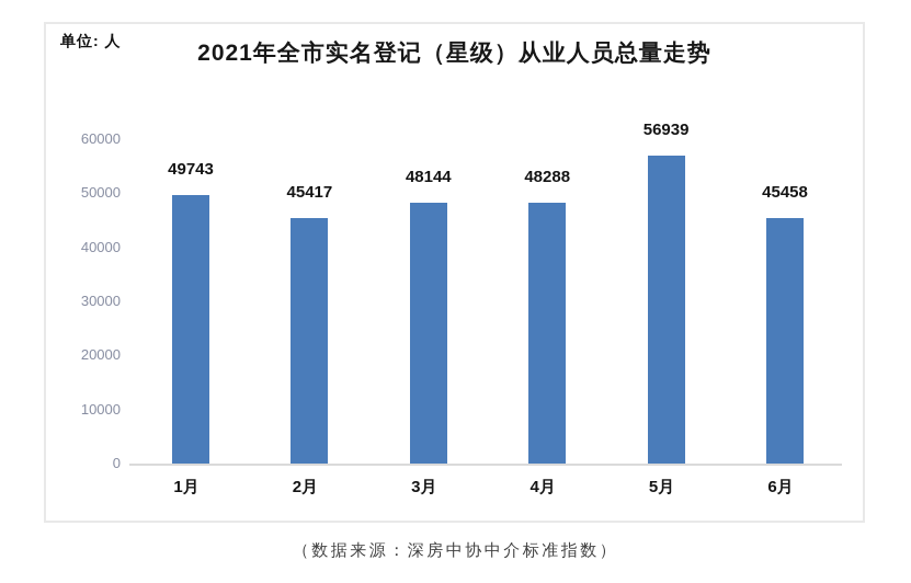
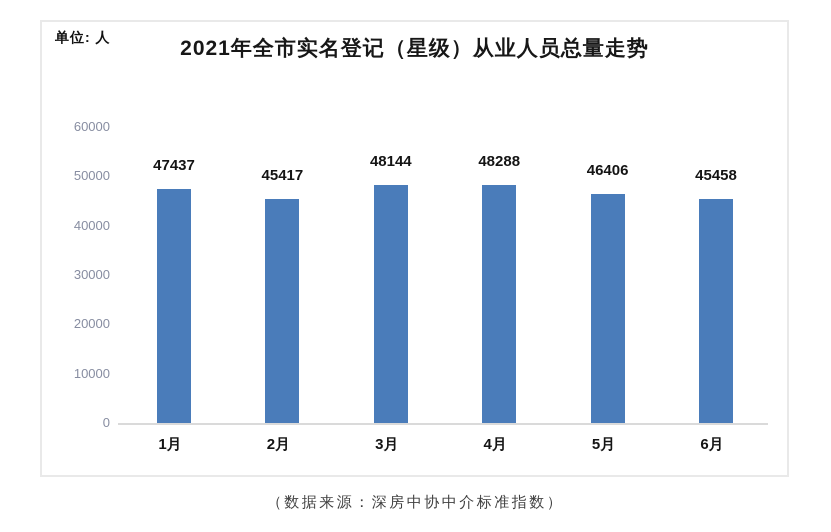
1月: 49743 -> 47437
5月: 56939 -> 46406
